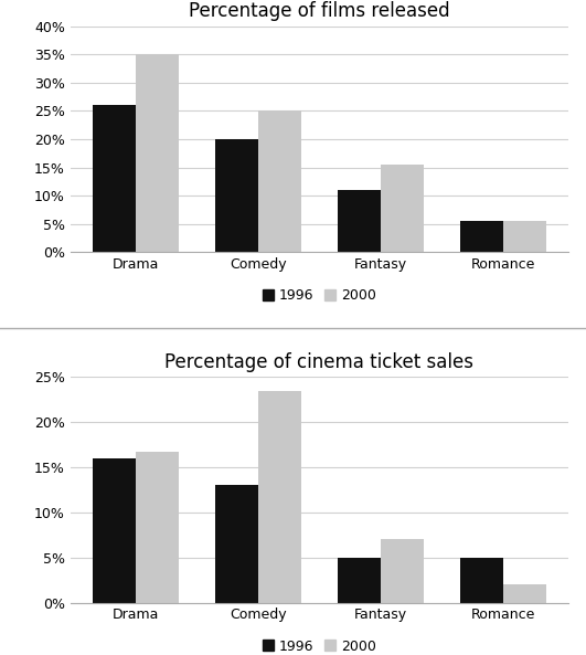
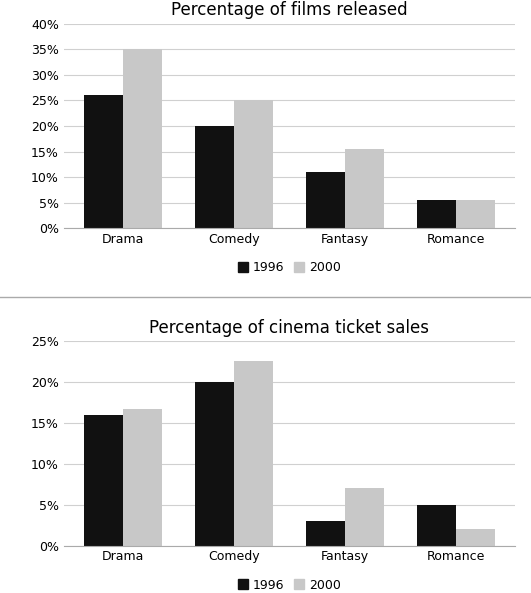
Percentage of cinema ticket sales/1996/Comedy: 13% -> 20%
Percentage of cinema ticket sales/2000/Comedy: 23.4% -> 22.5%
Percentage of cinema ticket sales/1996/Fantasy: 5% -> 3%
